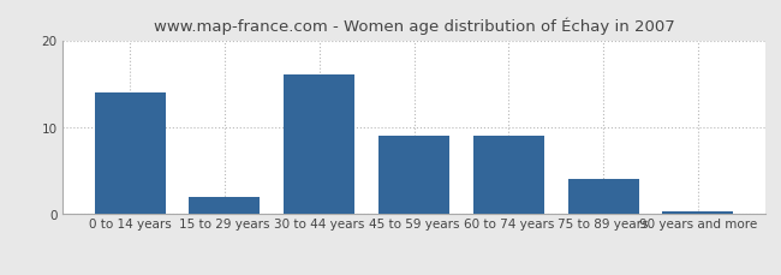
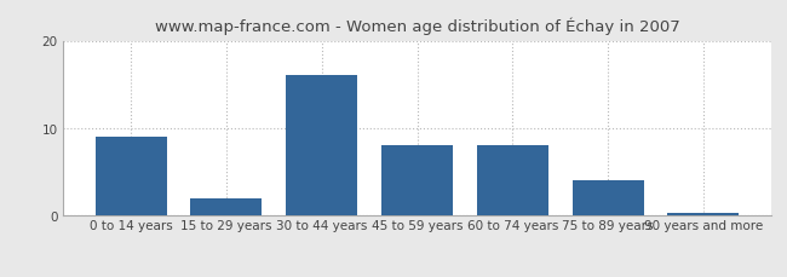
0 to 14 years: 14.0 -> 9.0
45 to 59 years: 9.0 -> 8.0
60 to 74 years: 9.0 -> 8.0
